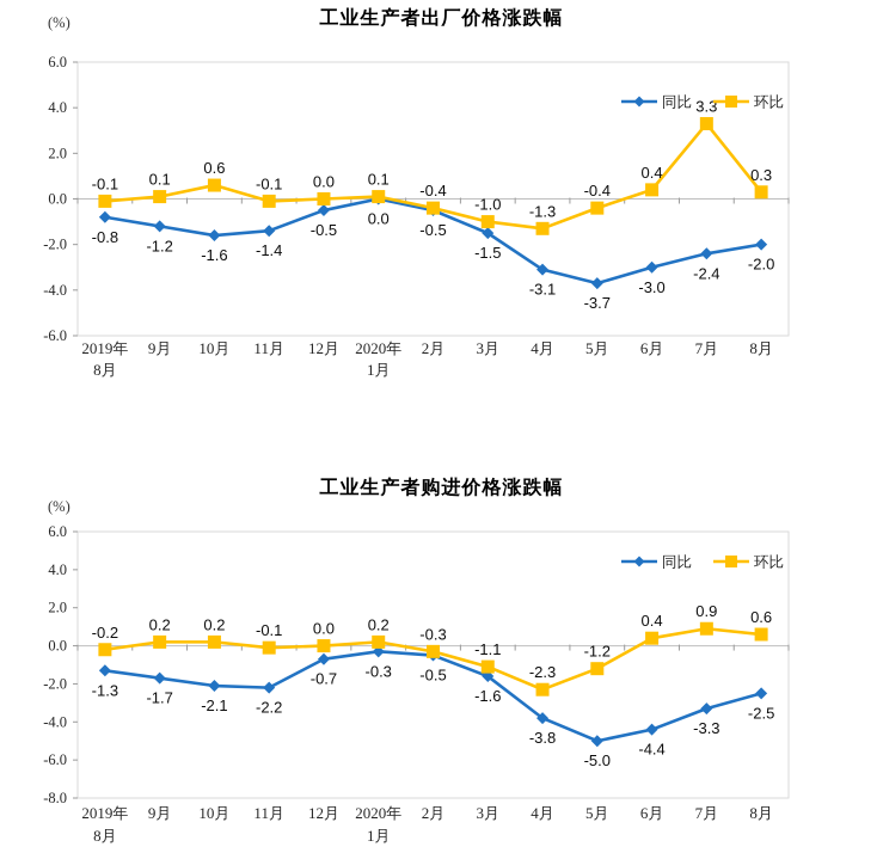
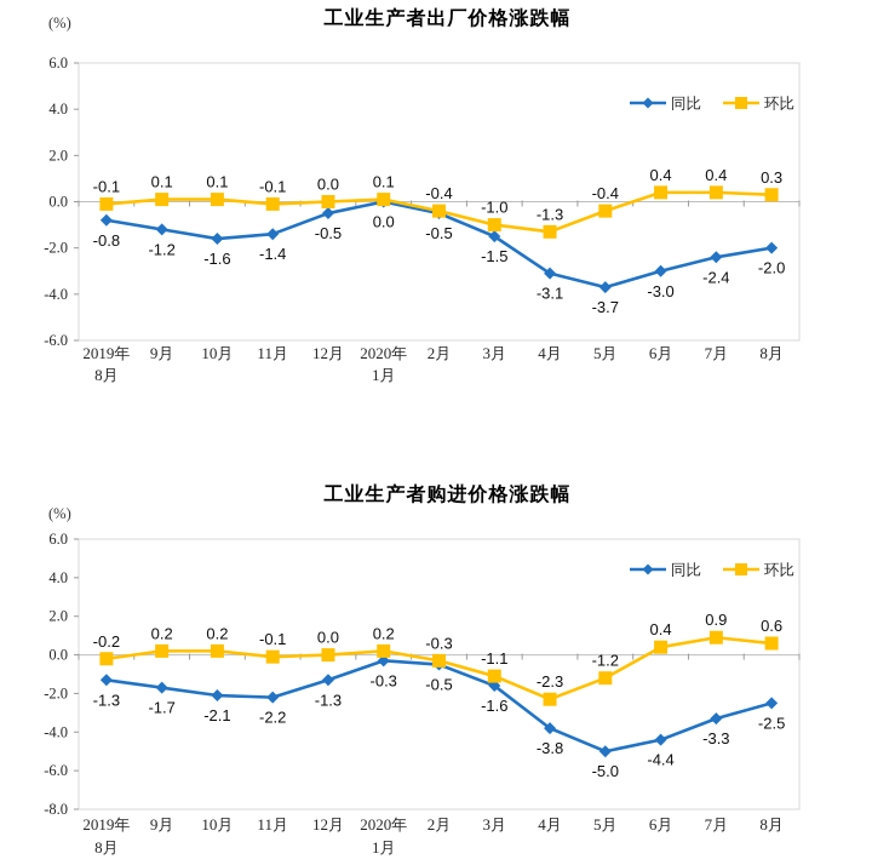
工业生产者出厂价格涨跌幅/环比/10月: 0.6 -> 0.1
工业生产者出厂价格涨跌幅/环比/7月: 3.3 -> 0.4
工业生产者购进价格涨跌幅/同比/12月: -0.7 -> -1.3
